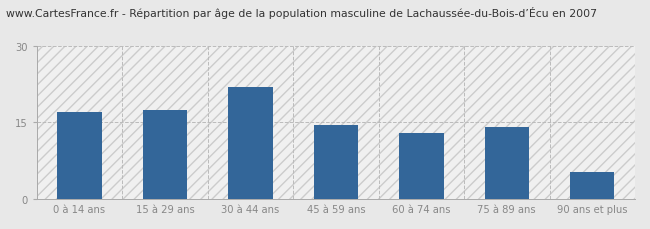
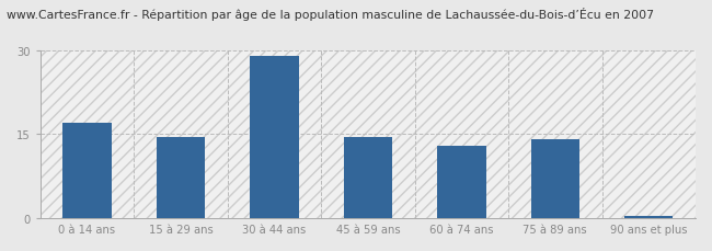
15 à 29 ans: 17.4 -> 14.5
30 à 44 ans: 22.0 -> 29.0
90 ans et plus: 5.4 -> 0.5
